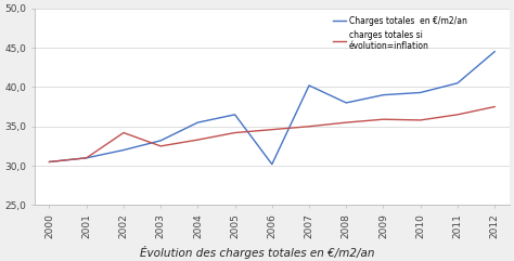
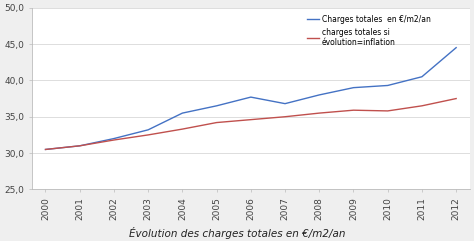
charges totales si évolution=inflation/2002: 34,2 -> 31,8
Charges totales en €/m2/an/2006: 30,2 -> 37,7
Charges totales en €/m2/an/2007: 40,2 -> 36,8
